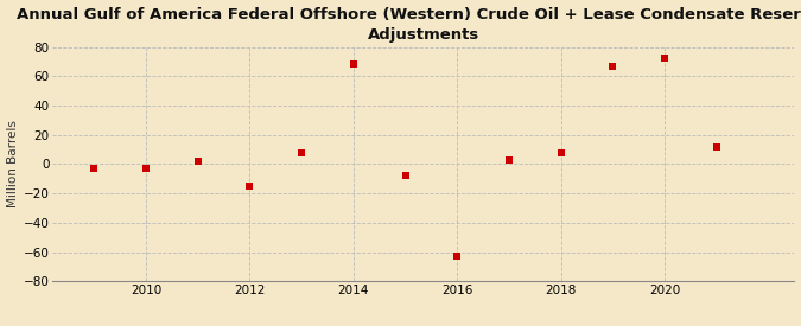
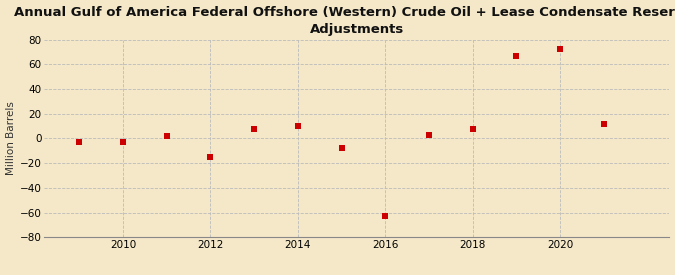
2014: 68 -> 10
